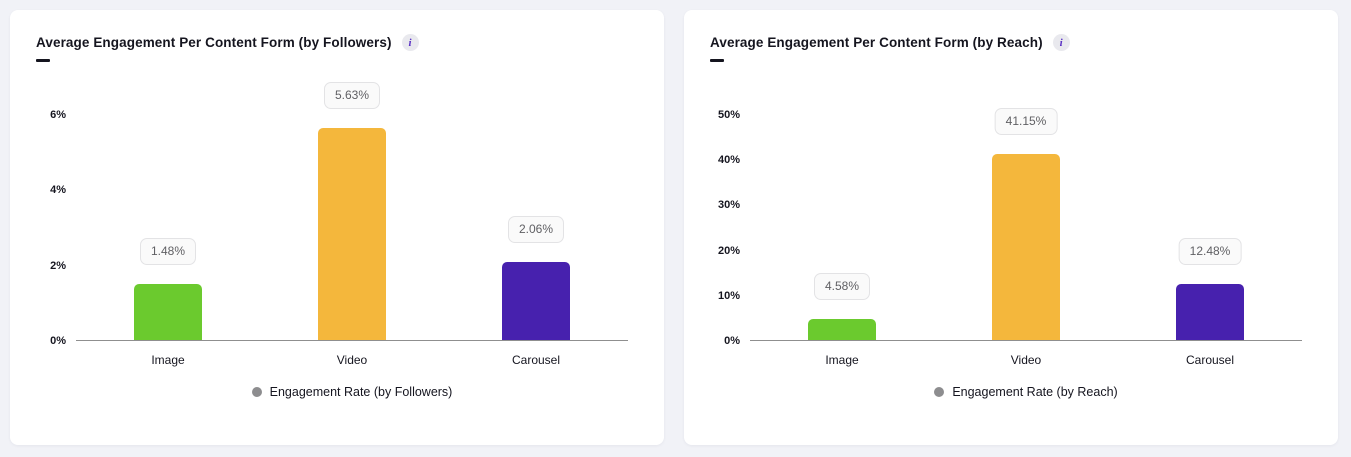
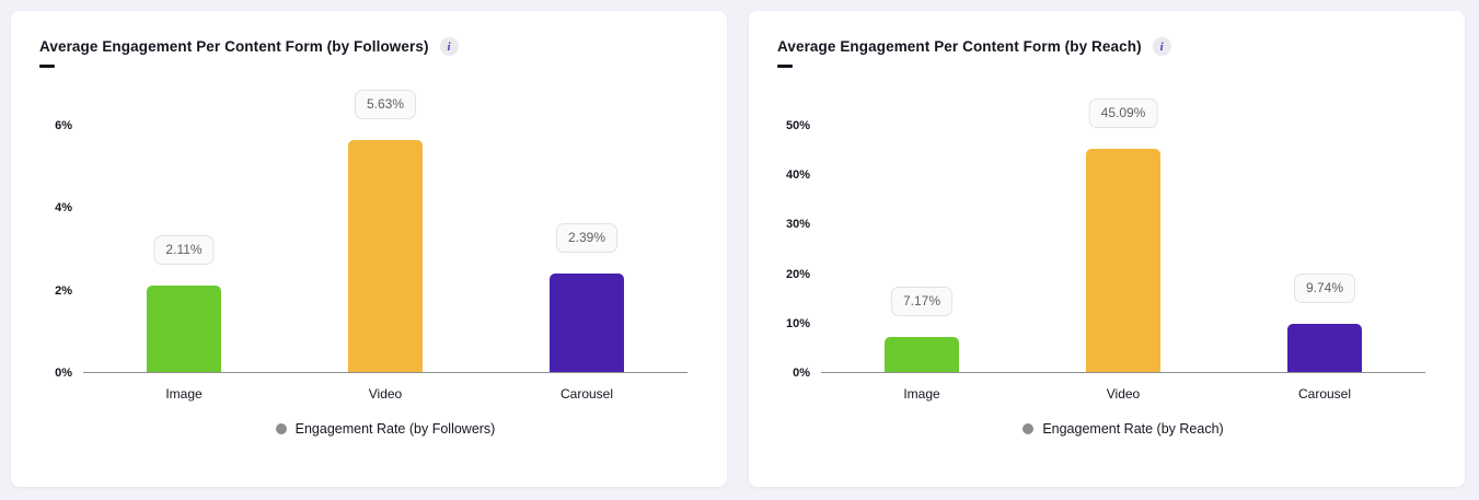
Average Engagement Per Content Form (by Followers)/Image: 1.48% -> 2.11%
Average Engagement Per Content Form (by Followers)/Carousel: 2.06% -> 2.39%
Average Engagement Per Content Form (by Reach)/Image: 4.58% -> 7.17%
Average Engagement Per Content Form (by Reach)/Video: 41.15% -> 45.09%
Average Engagement Per Content Form (by Reach)/Carousel: 12.48% -> 9.74%
